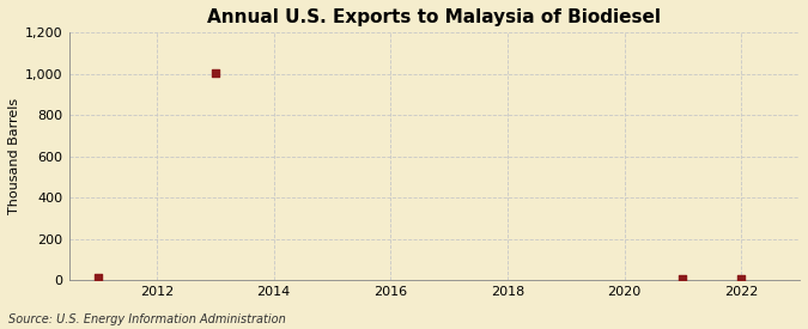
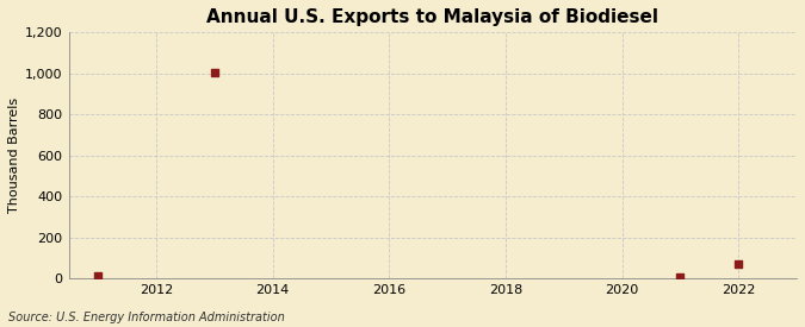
2022: 0 -> 70
